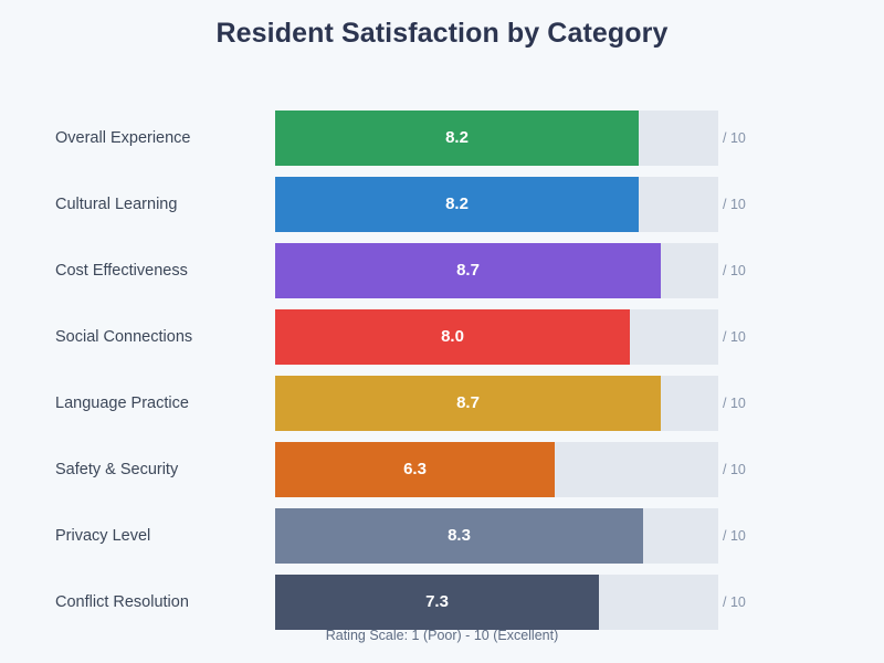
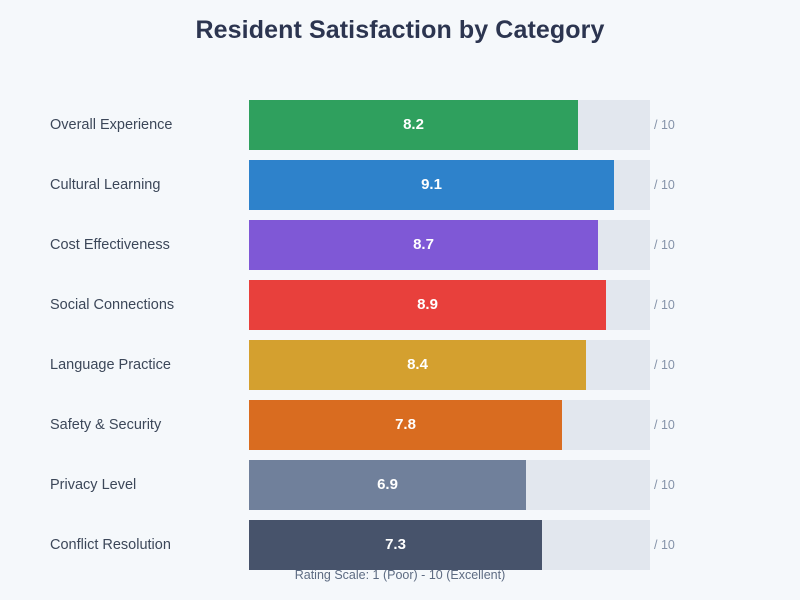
Cultural Learning: 8.2 -> 9.1
Social Connections: 8.0 -> 8.9
Language Practice: 8.7 -> 8.4
Safety & Security: 6.3 -> 7.8
Privacy Level: 8.3 -> 6.9
